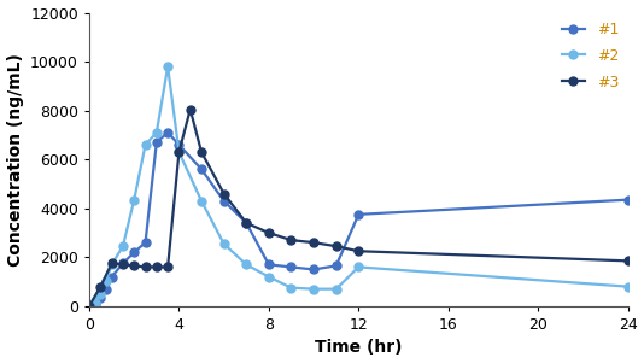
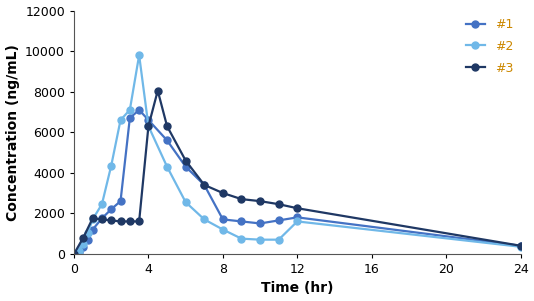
#1/12: 3750 -> 1800
#1/24: 4350 -> 400
#2/24: 800 -> 350
#3/24: 1850 -> 400
